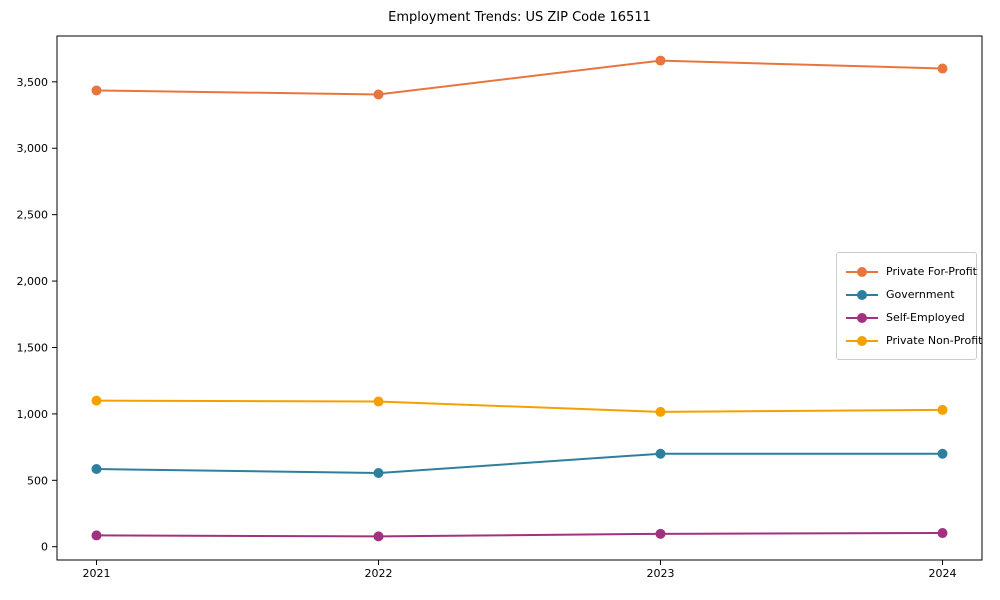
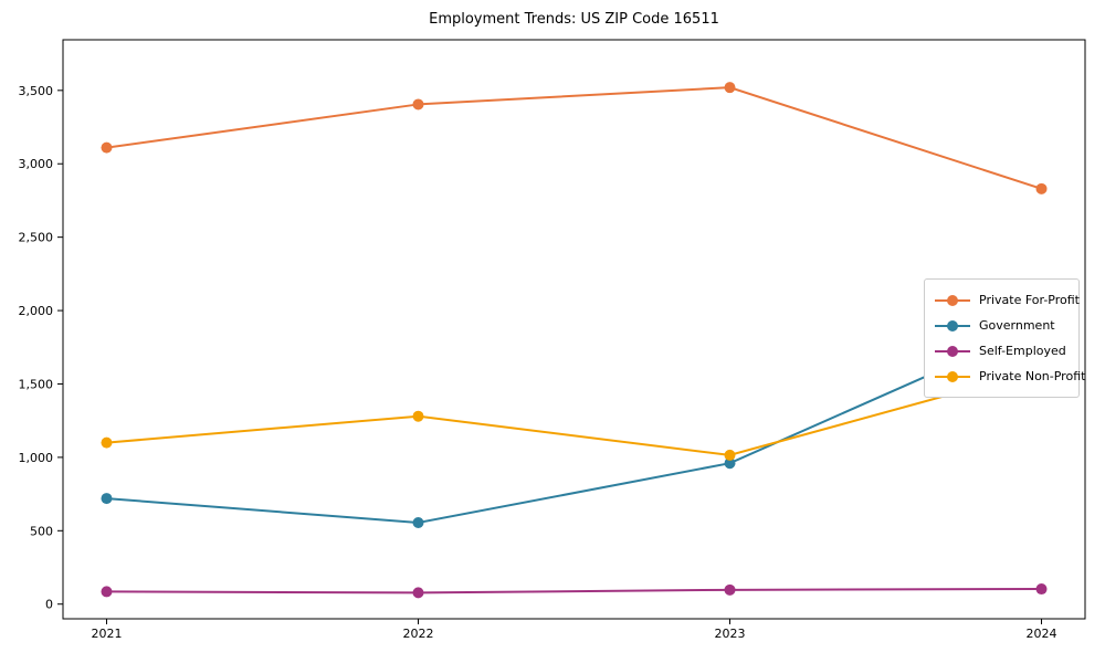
Private For-Profit/2021: 3440 -> 3110
Government/2021: 580 -> 720
Private Non-Profit/2022: 1090 -> 1280
Private For-Profit/2023: 3660 -> 3520
Government/2023: 700 -> 960
Private For-Profit/2024: 3600 -> 2830
Government/2024: 700 -> 1900
Private Non-Profit/2024: 1030 -> 1600
